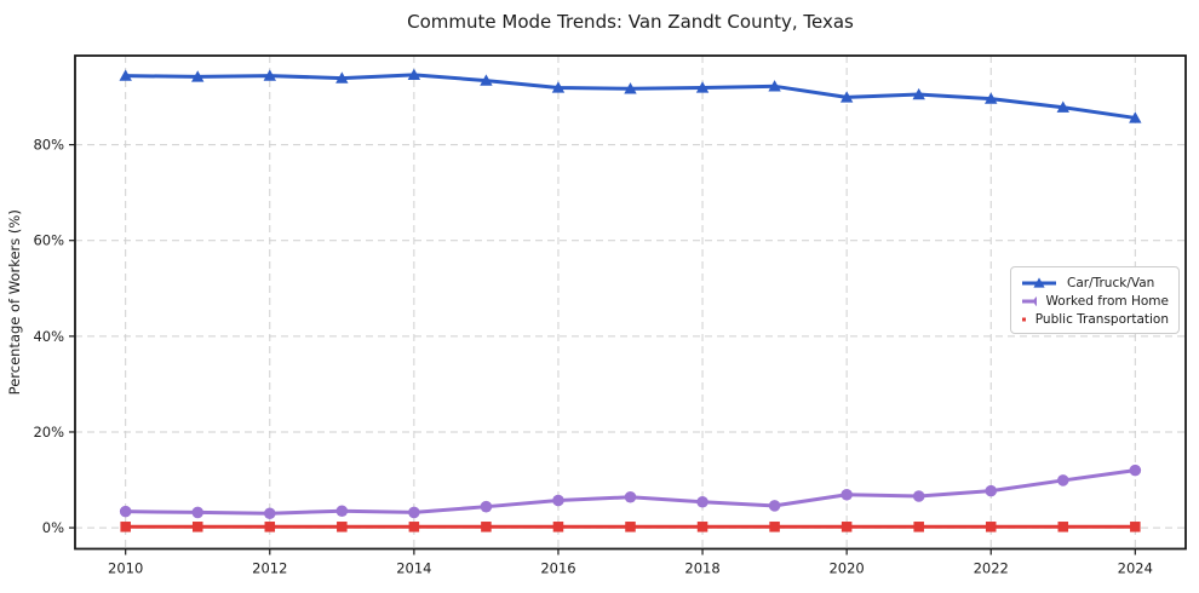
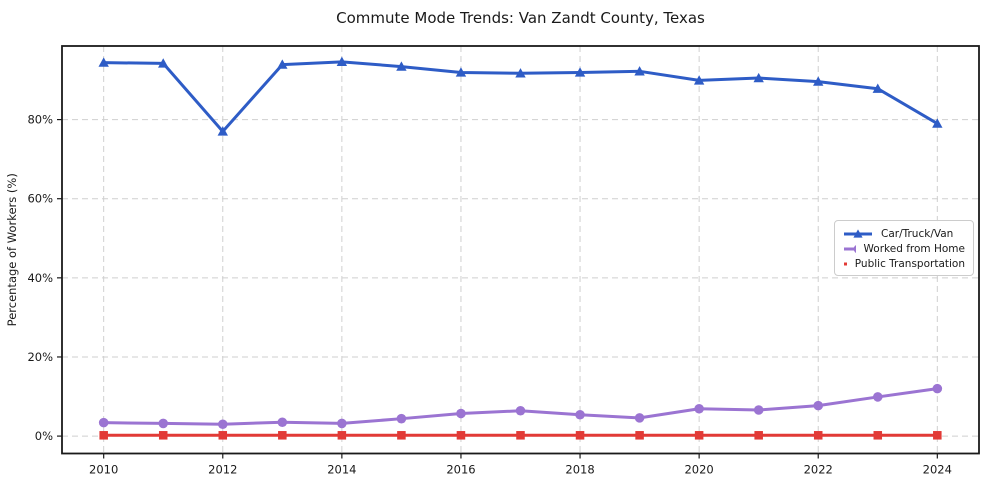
Car/Truck/Van/2012: 94% -> 77%
Car/Truck/Van/2024: 86% -> 79%
